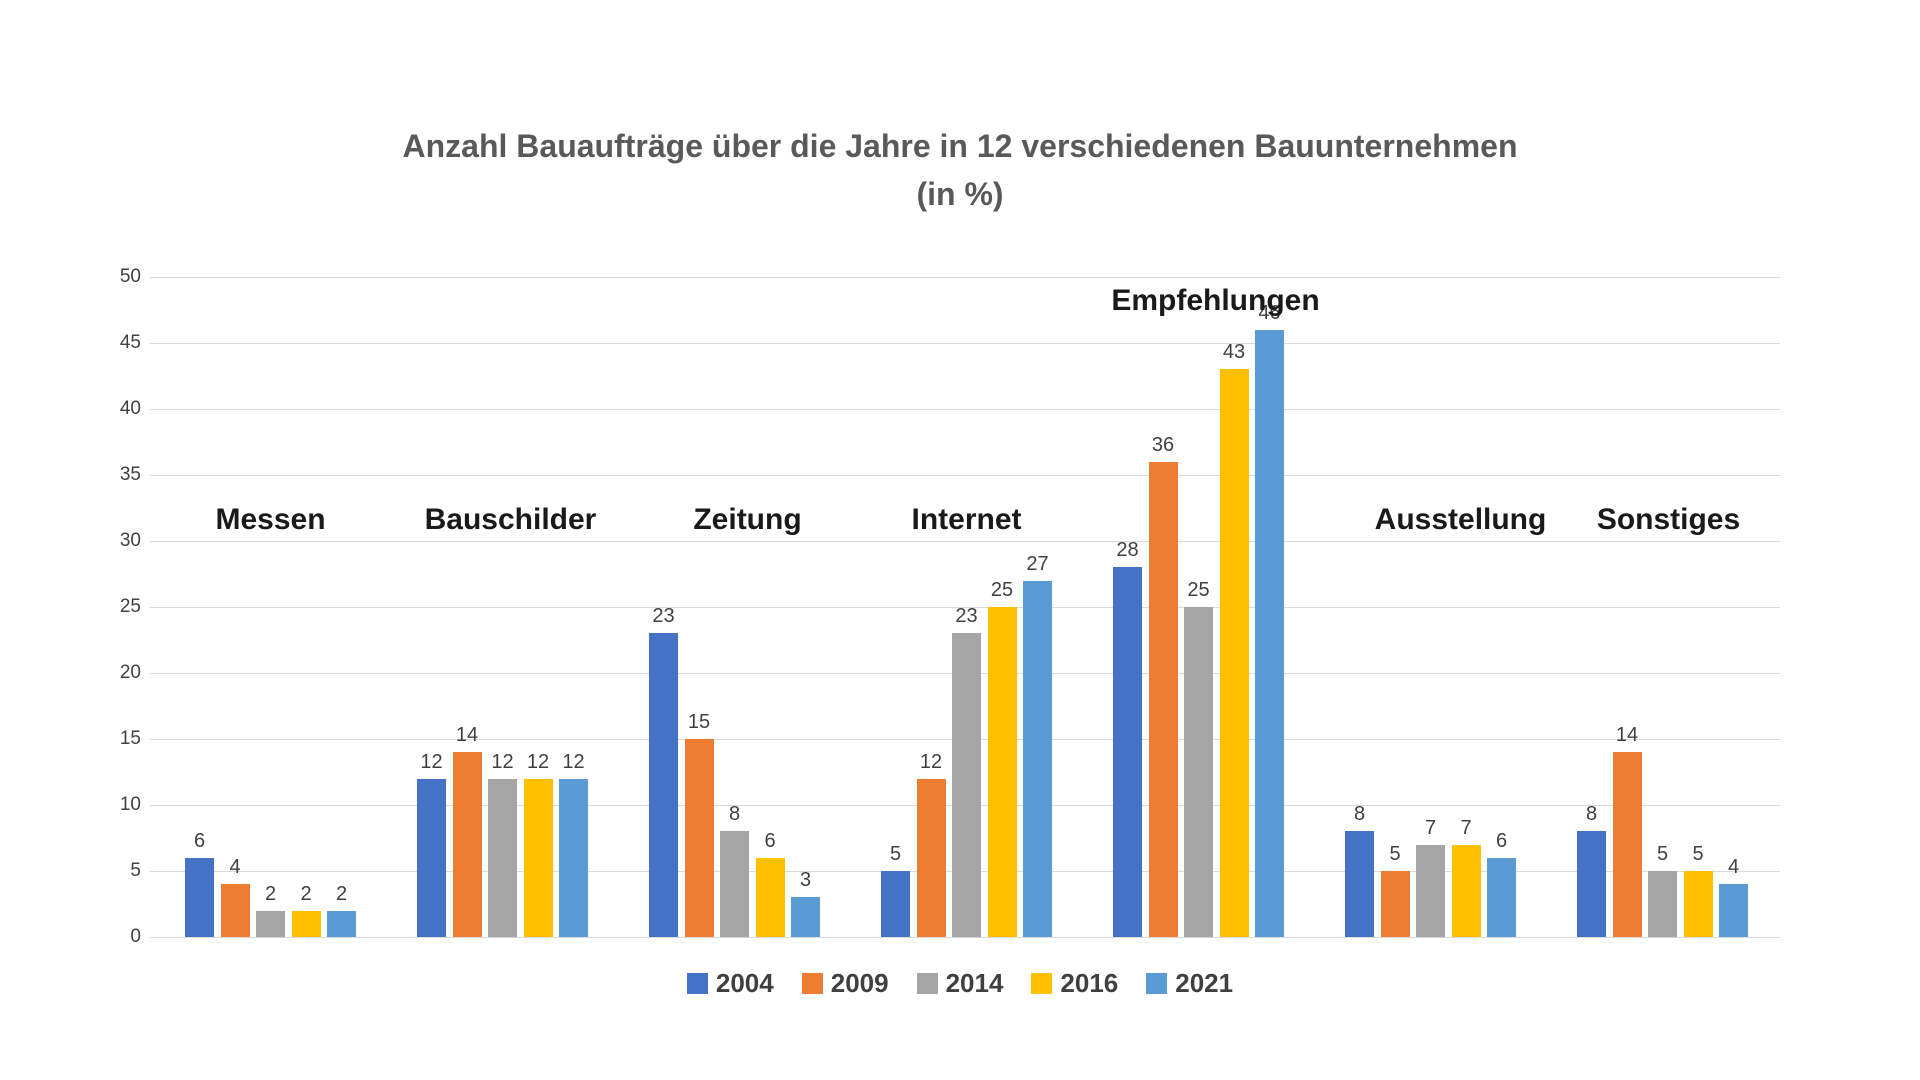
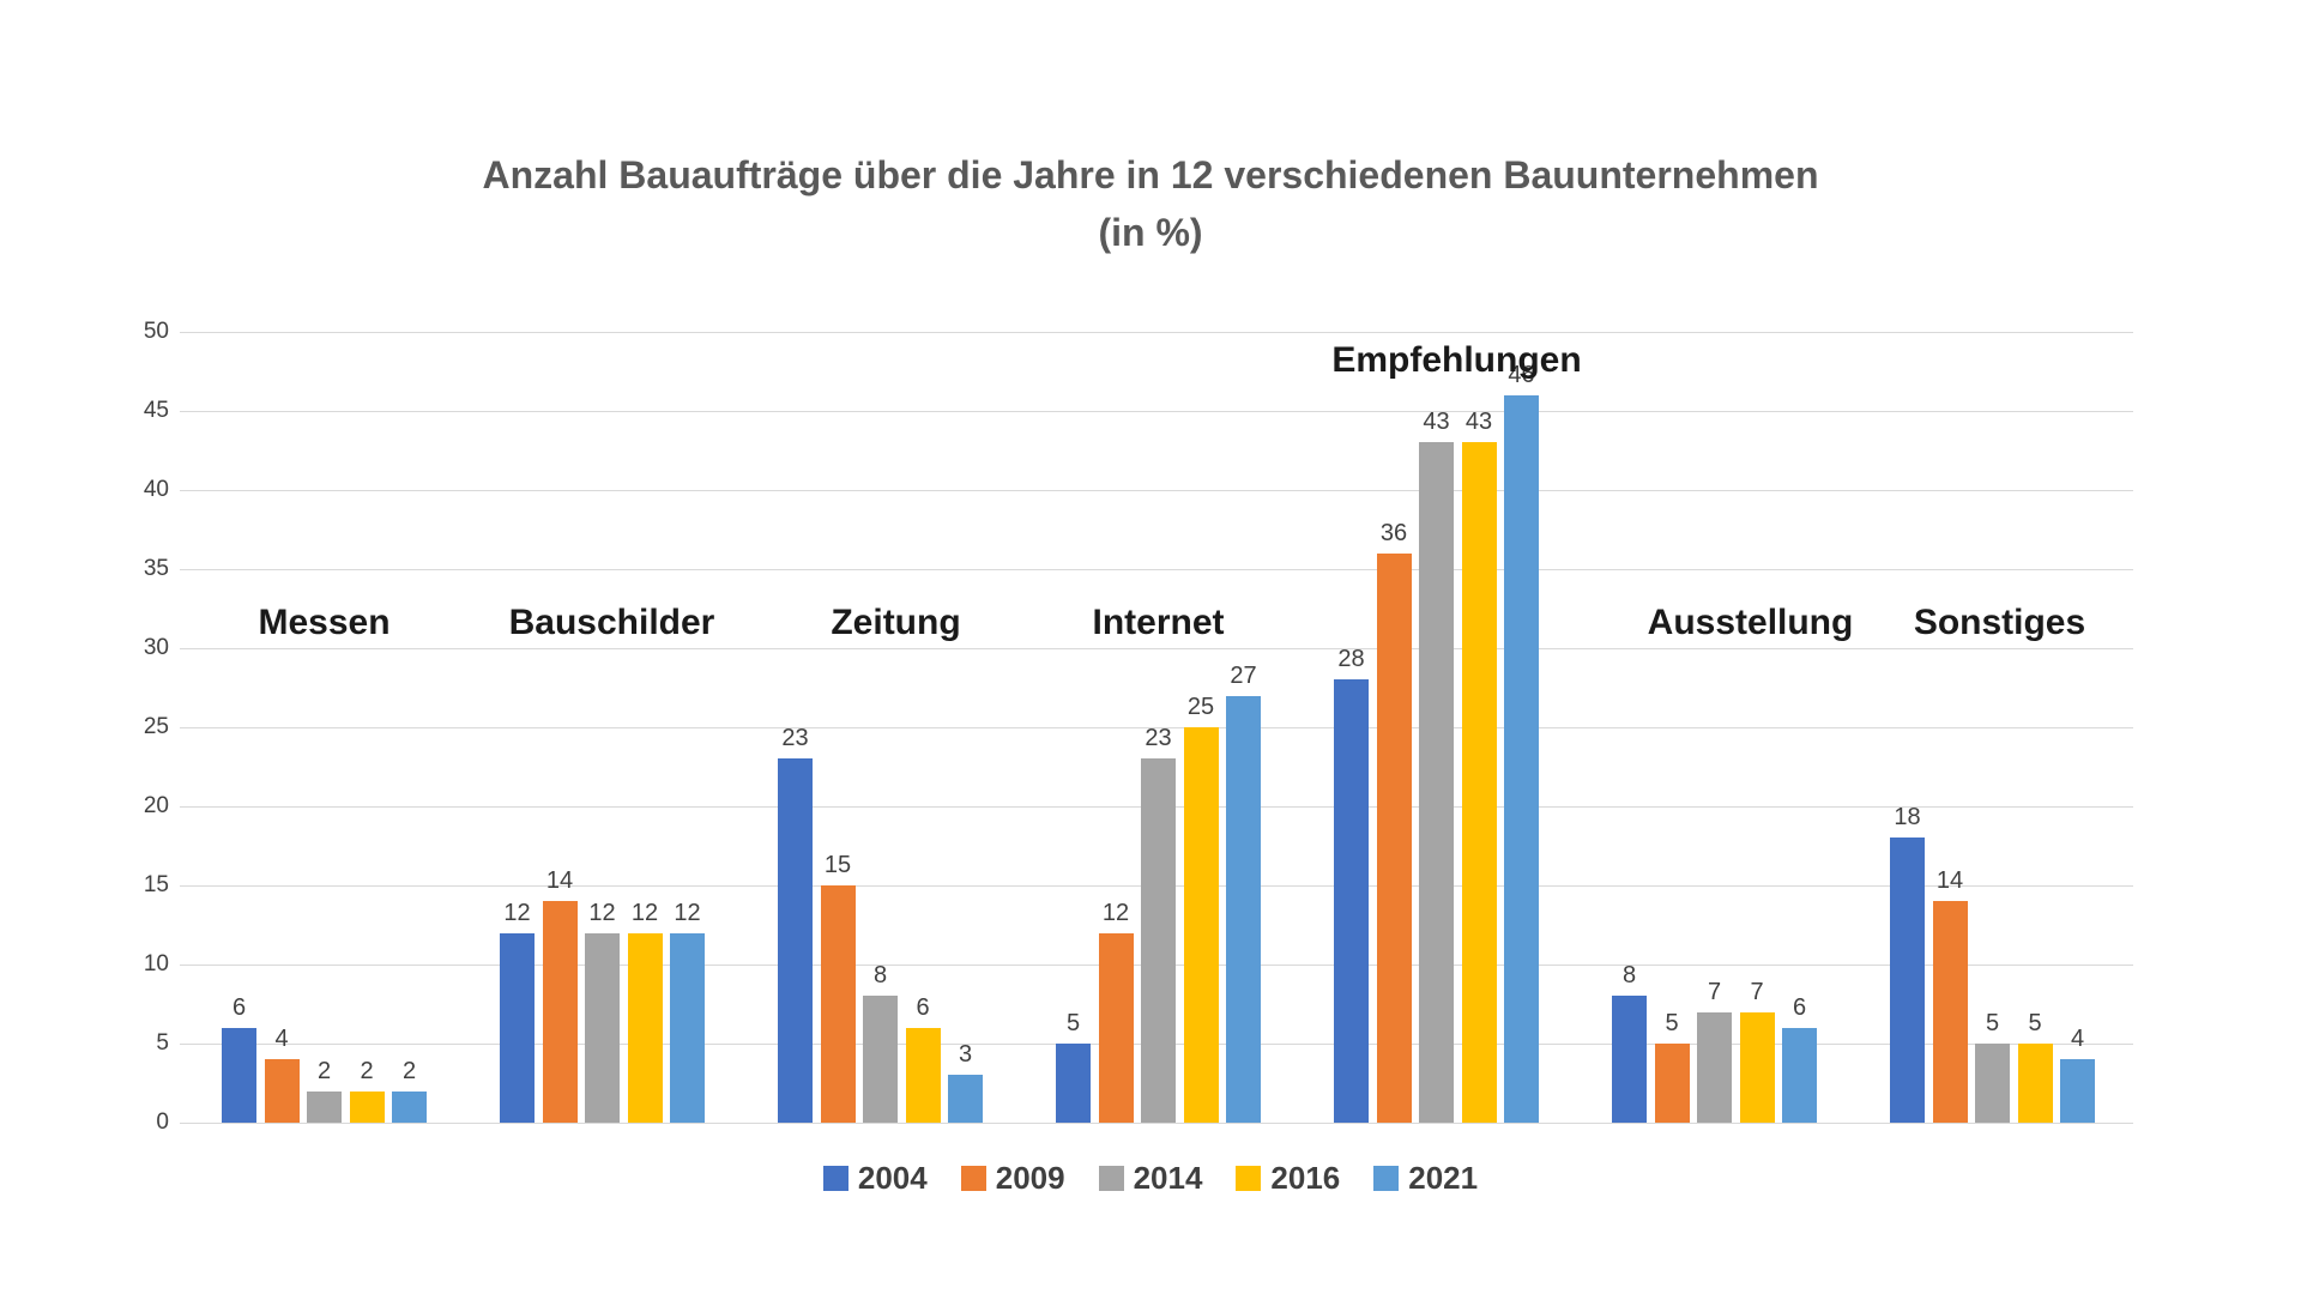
2014/Empfehlungen: 25 -> 43
2004/Sonstiges: 8 -> 18
